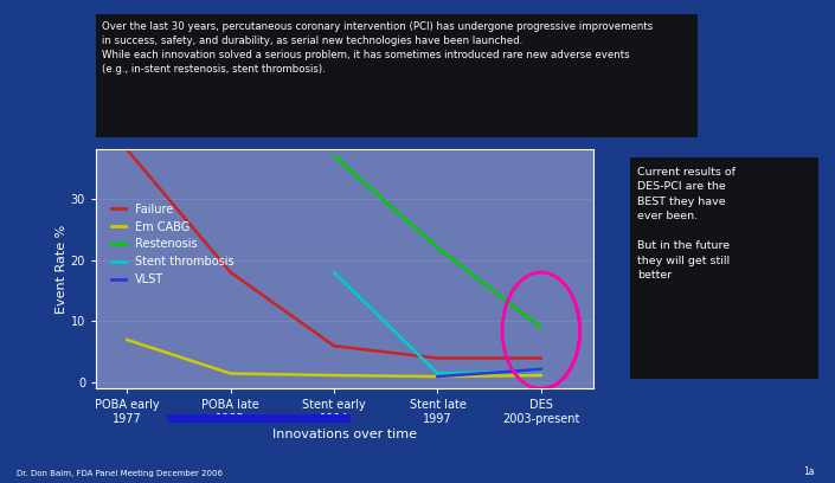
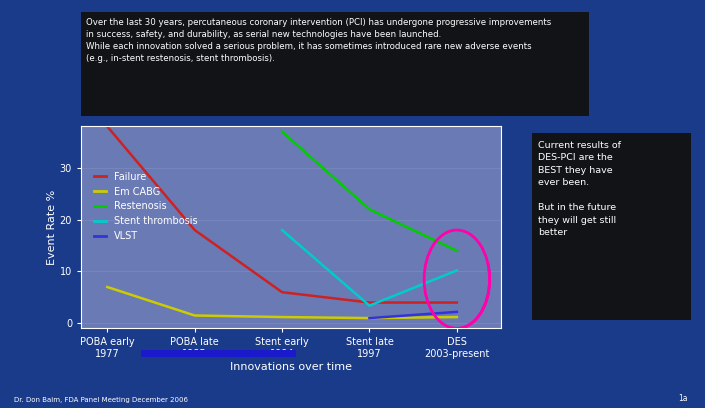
Stent thrombosis/Stent late 1997: 1.5 -> 3.4
Restenosis/DES 2003-present: 9 -> 14
Stent thrombosis/DES 2003-present: 2.0 -> 10.2
